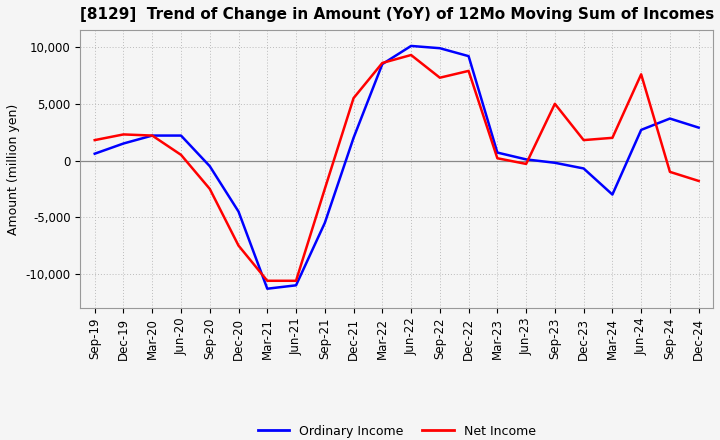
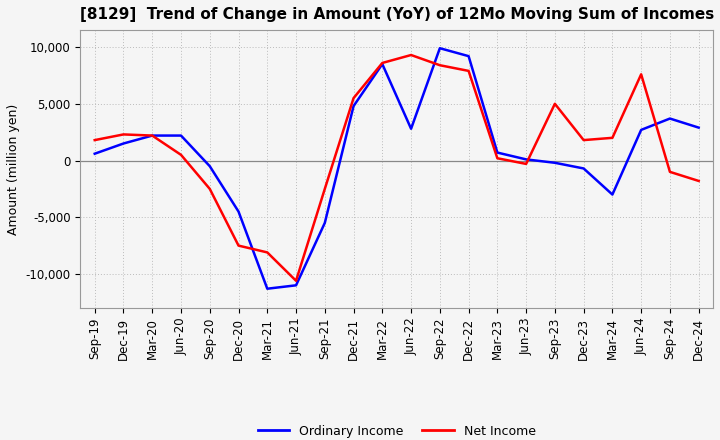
Net Income/Mar-21: -10,600 -> -8,100
Ordinary Income/Dec-21: 2,000 -> 4,800
Ordinary Income/Jun-22: 10,100 -> 2,800
Net Income/Sep-22: 7,300 -> 8,400
